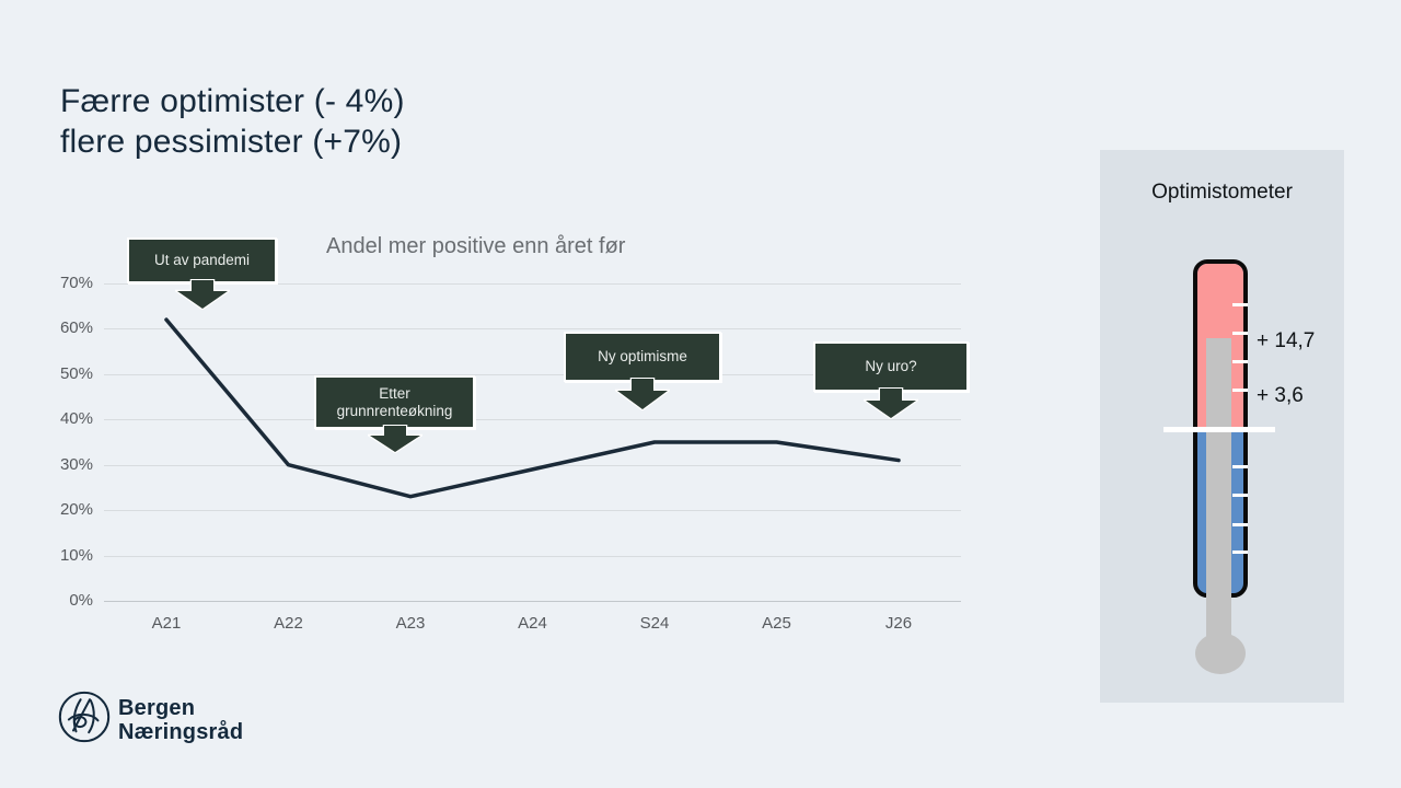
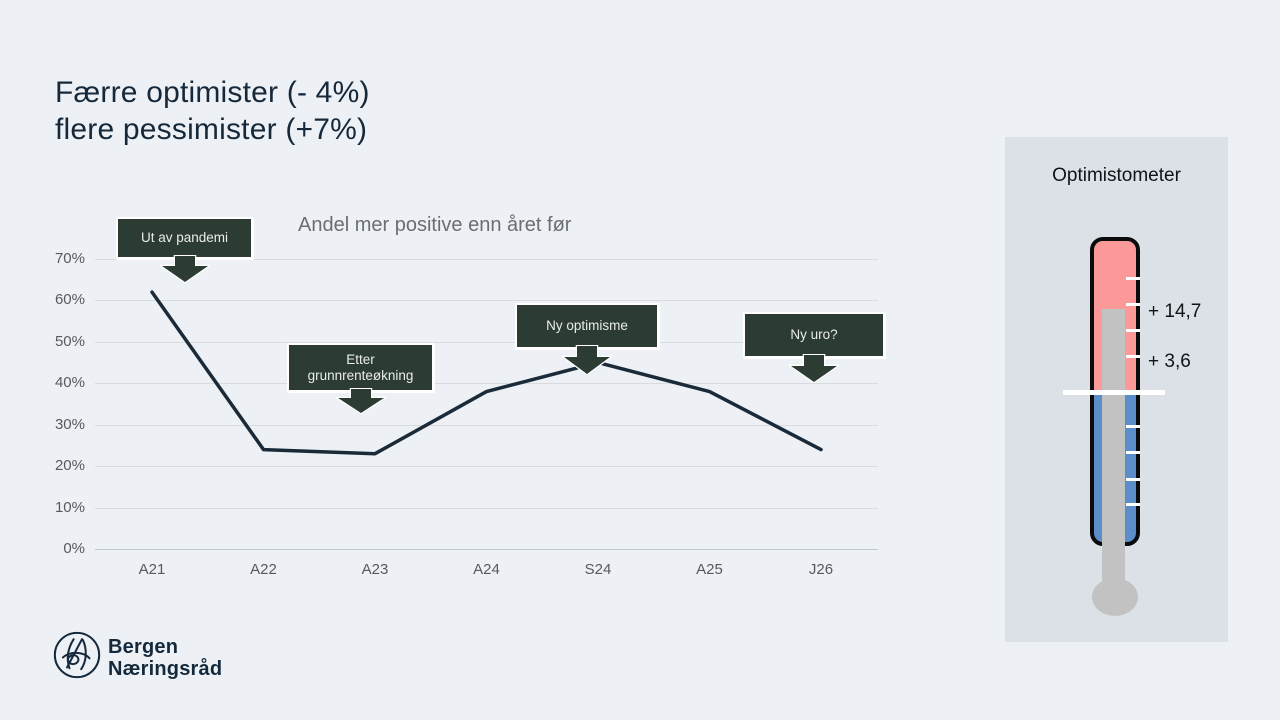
A22: 30% -> 24%
A24: 29% -> 38%
S24: 35% -> 45%
A25: 35% -> 38%
J26: 31% -> 24%
